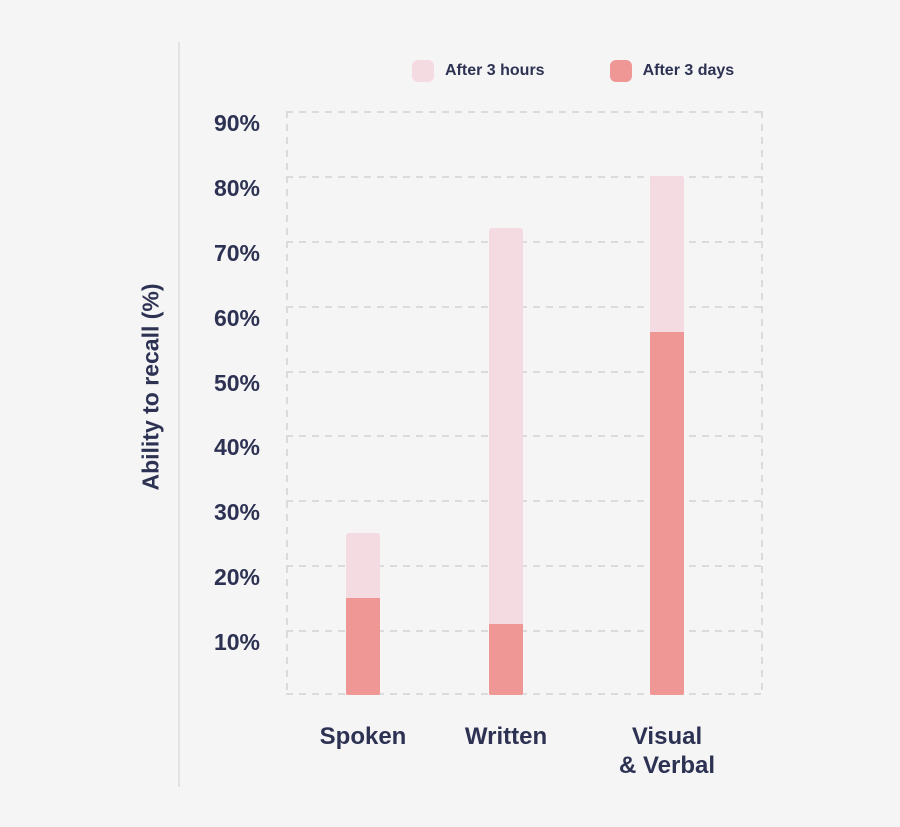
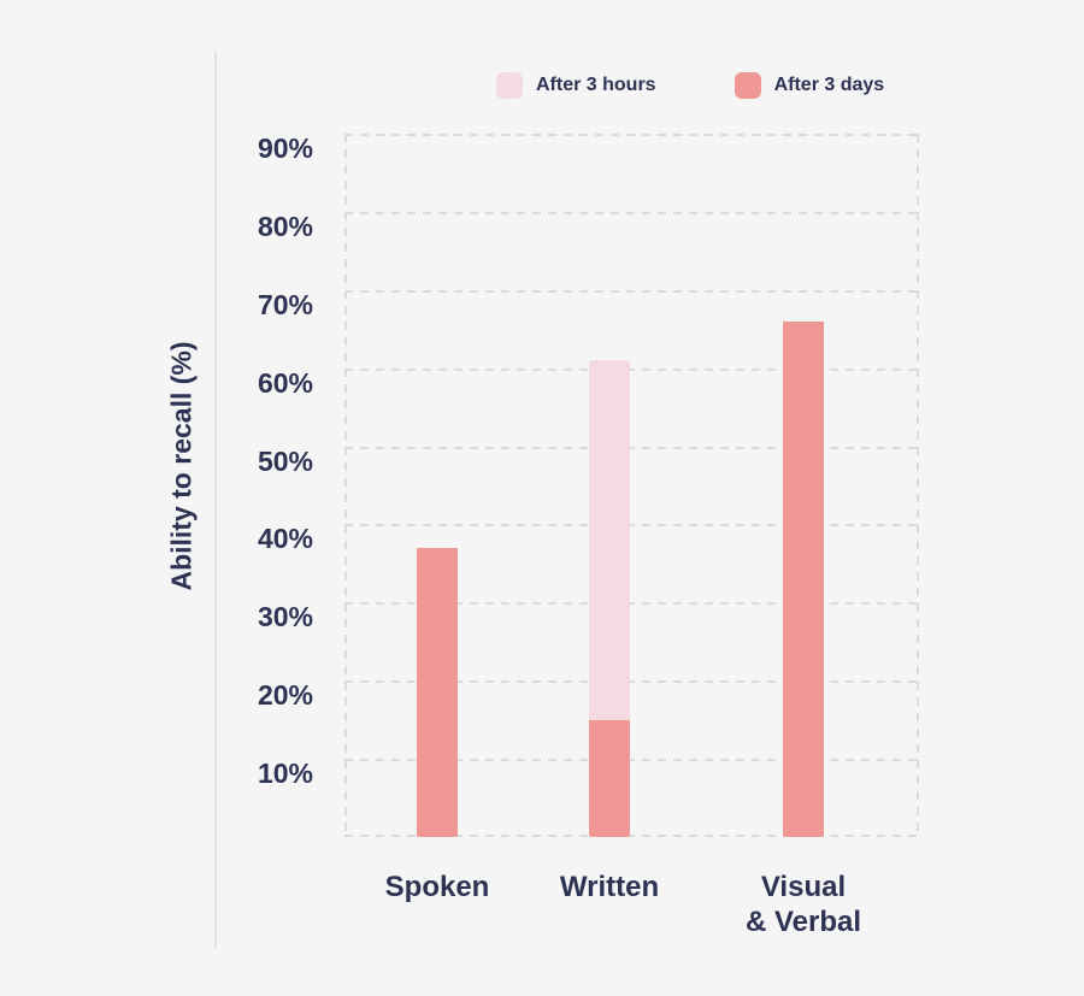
After 3 hours/Spoken: 25% -> 7%
After 3 days/Spoken: 15% -> 37%
After 3 hours/Written: 72% -> 61%
After 3 days/Written: 11% -> 15%
After 3 hours/Visual & Verbal: 80% -> 58%
After 3 days/Visual & Verbal: 56% -> 66%
